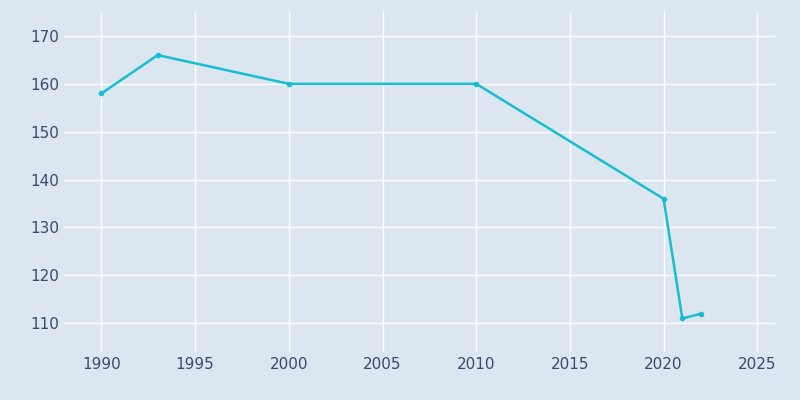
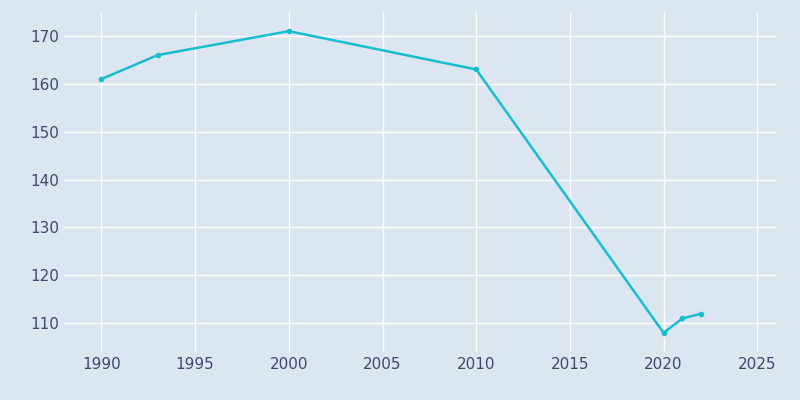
1990: 158 -> 161
2000: 160 -> 171
2010: 160 -> 163
2020: 136 -> 108
